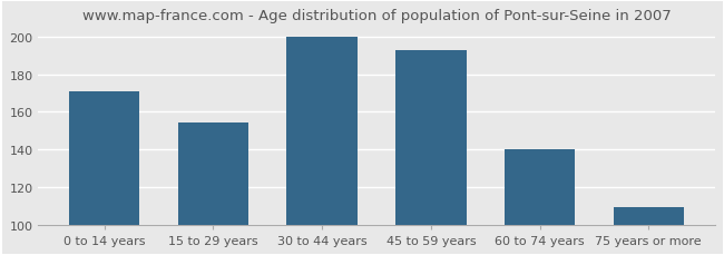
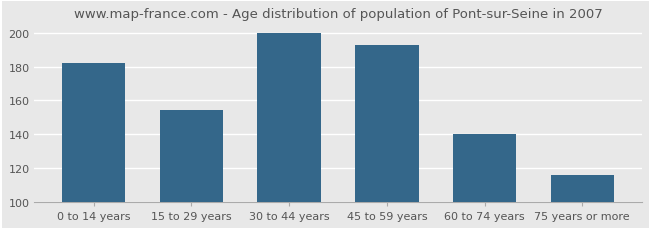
0 to 14 years: 171 -> 182
75 years or more: 109 -> 116
